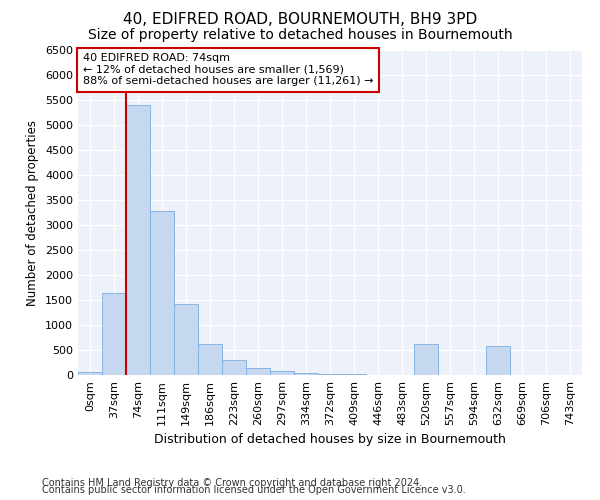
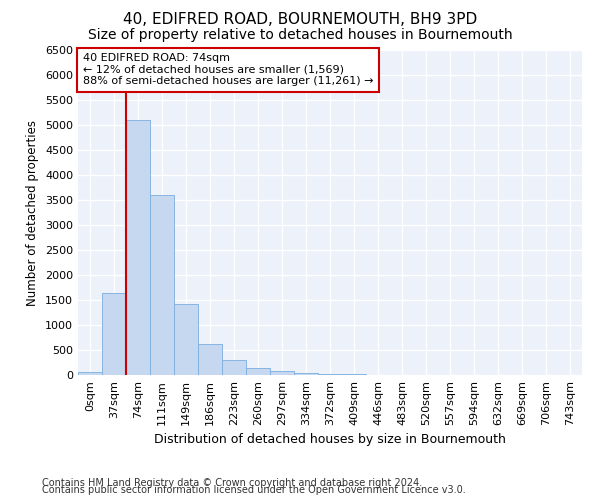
74sqm: 5400 -> 5100
111sqm: 3280 -> 3600
520sqm: 620 -> 0
632sqm: 580 -> 0
